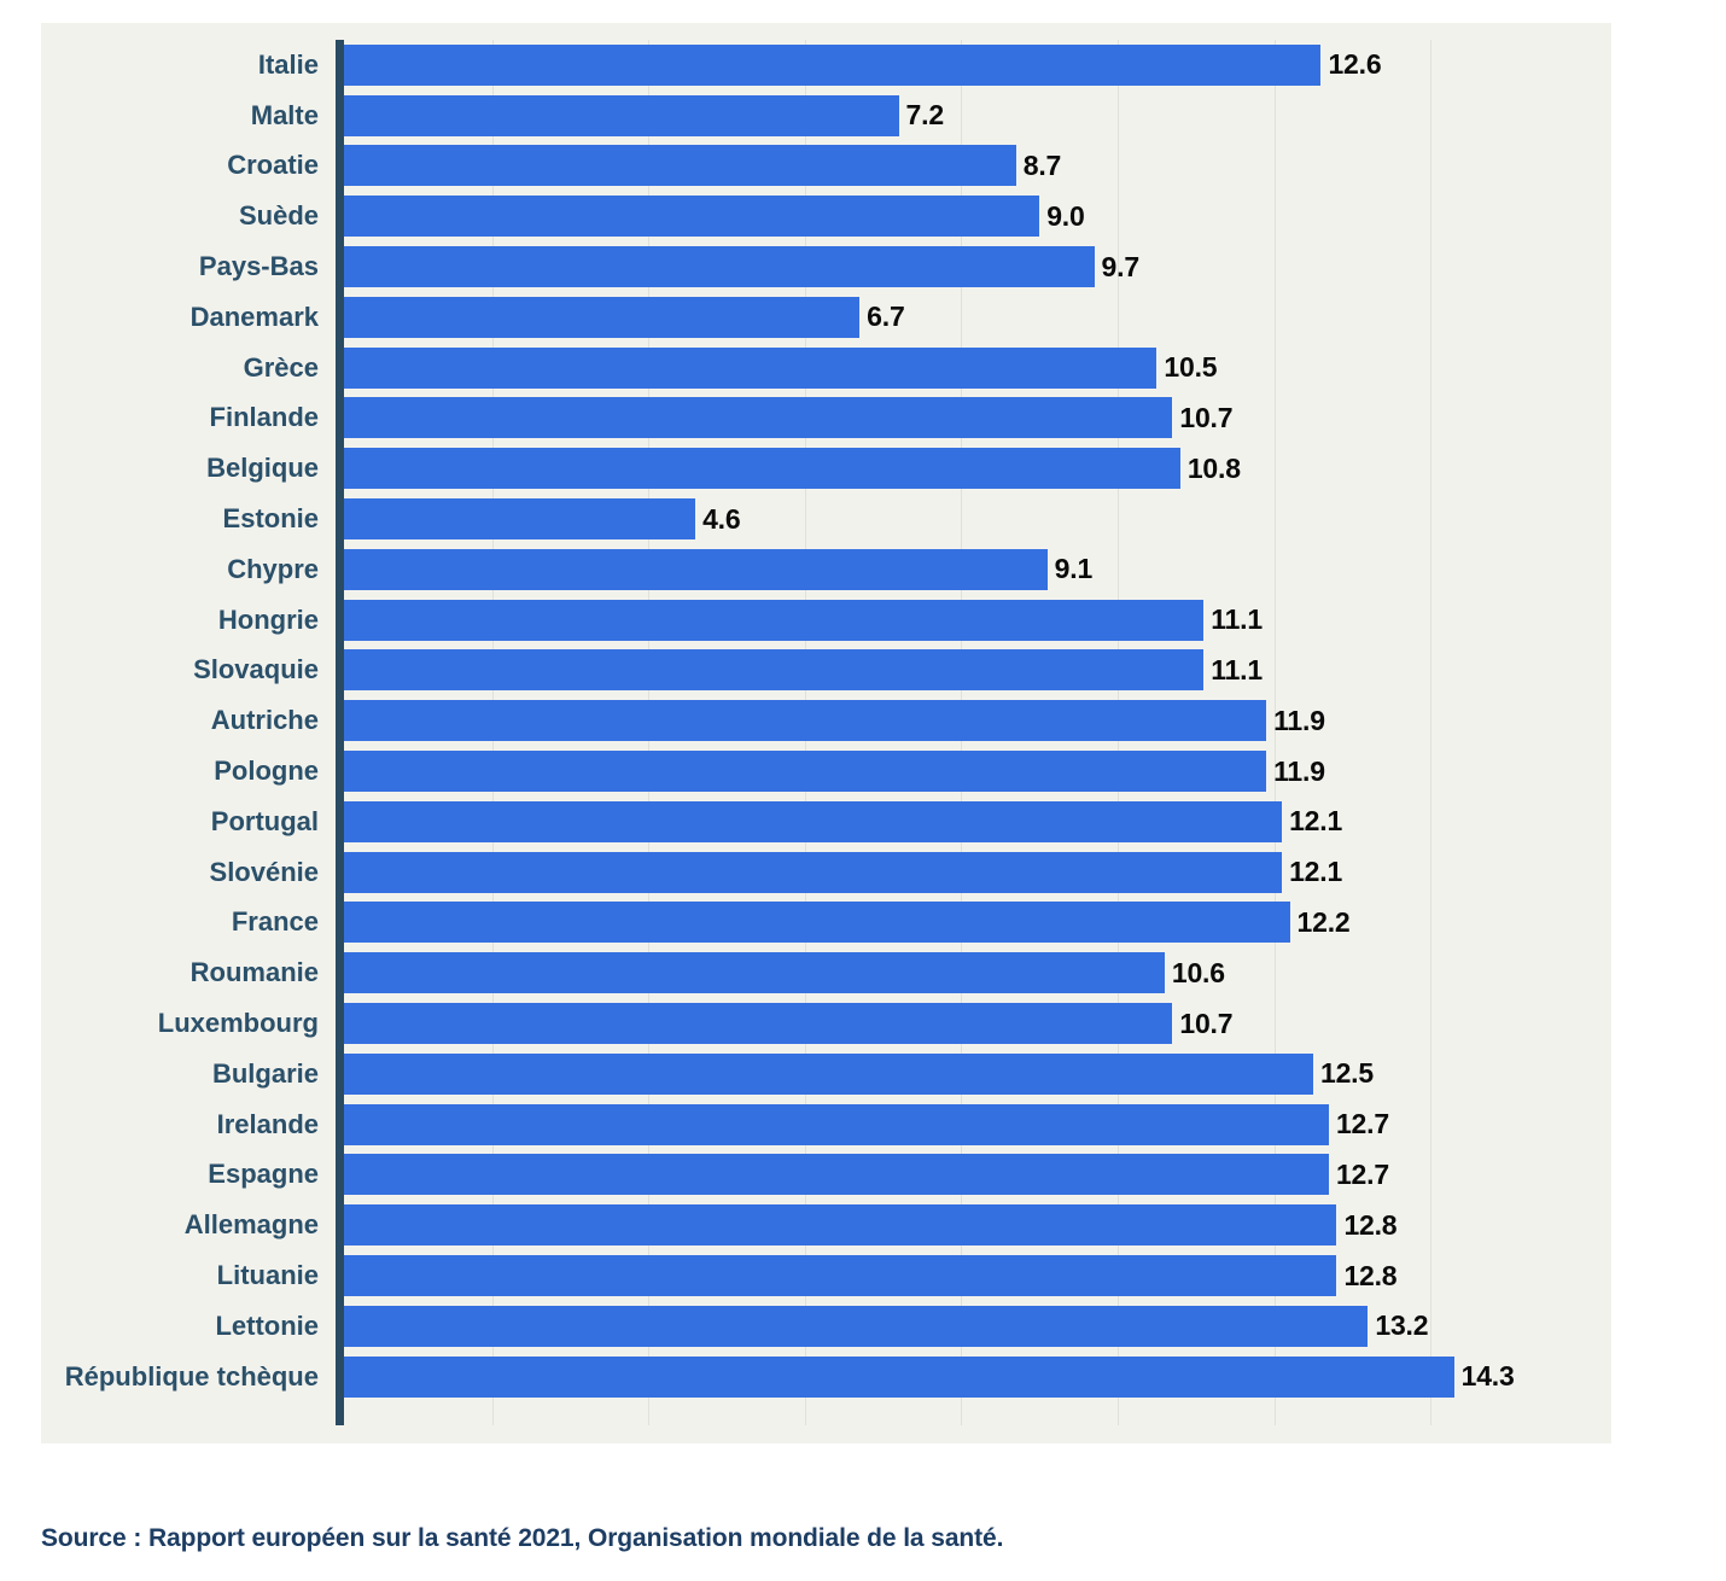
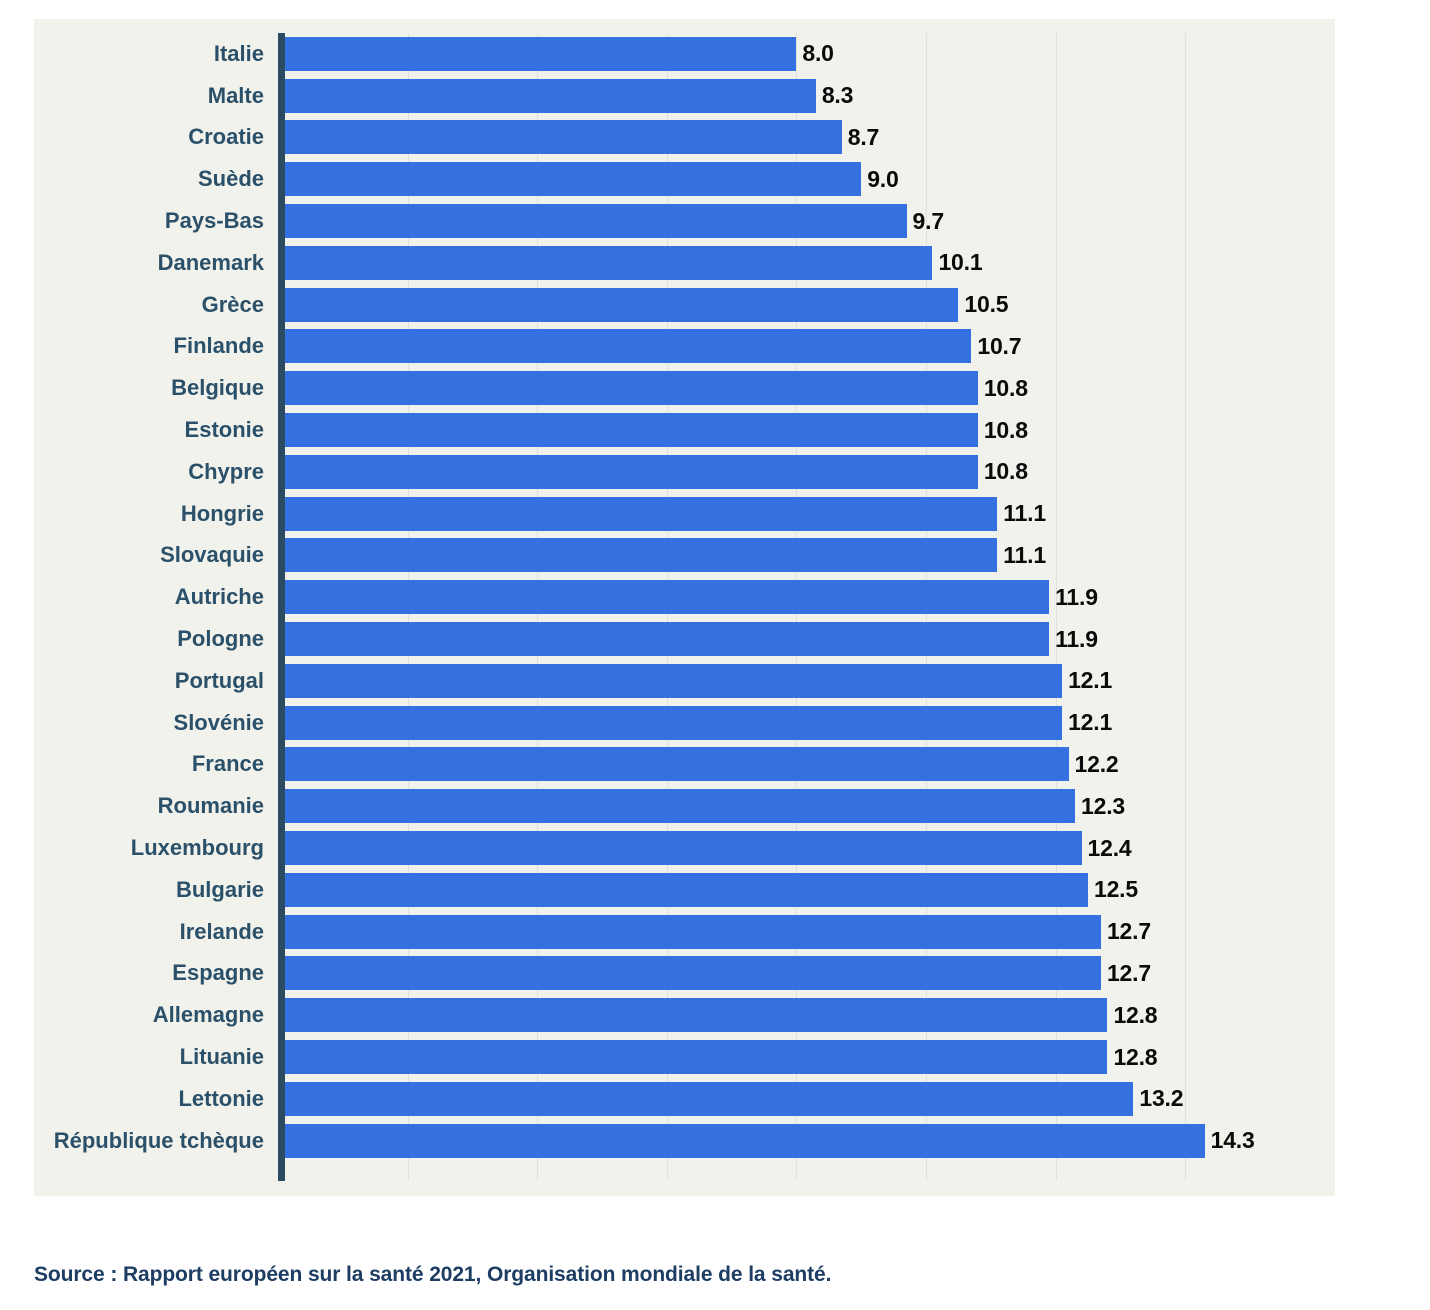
Italie: 12.6 -> 8.0
Malte: 7.2 -> 8.3
Danemark: 6.7 -> 10.1
Estonie: 4.6 -> 10.8
Chypre: 9.1 -> 10.8
Roumanie: 10.6 -> 12.3
Luxembourg: 10.7 -> 12.4
